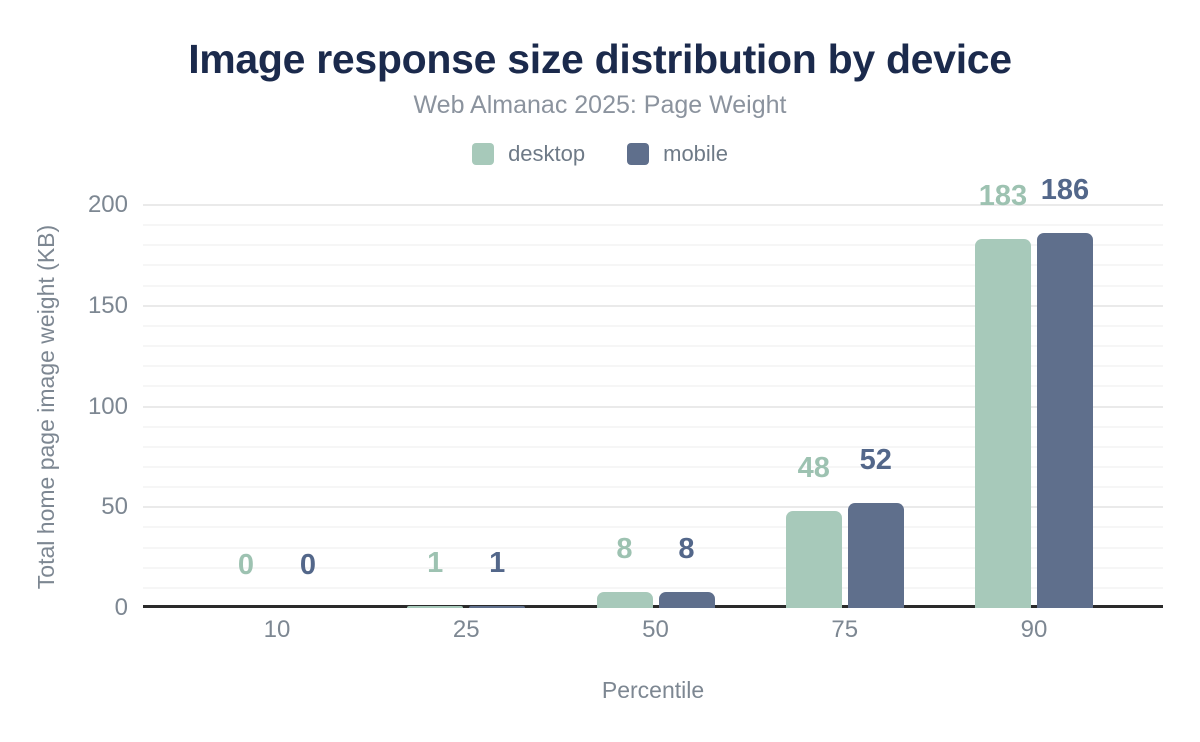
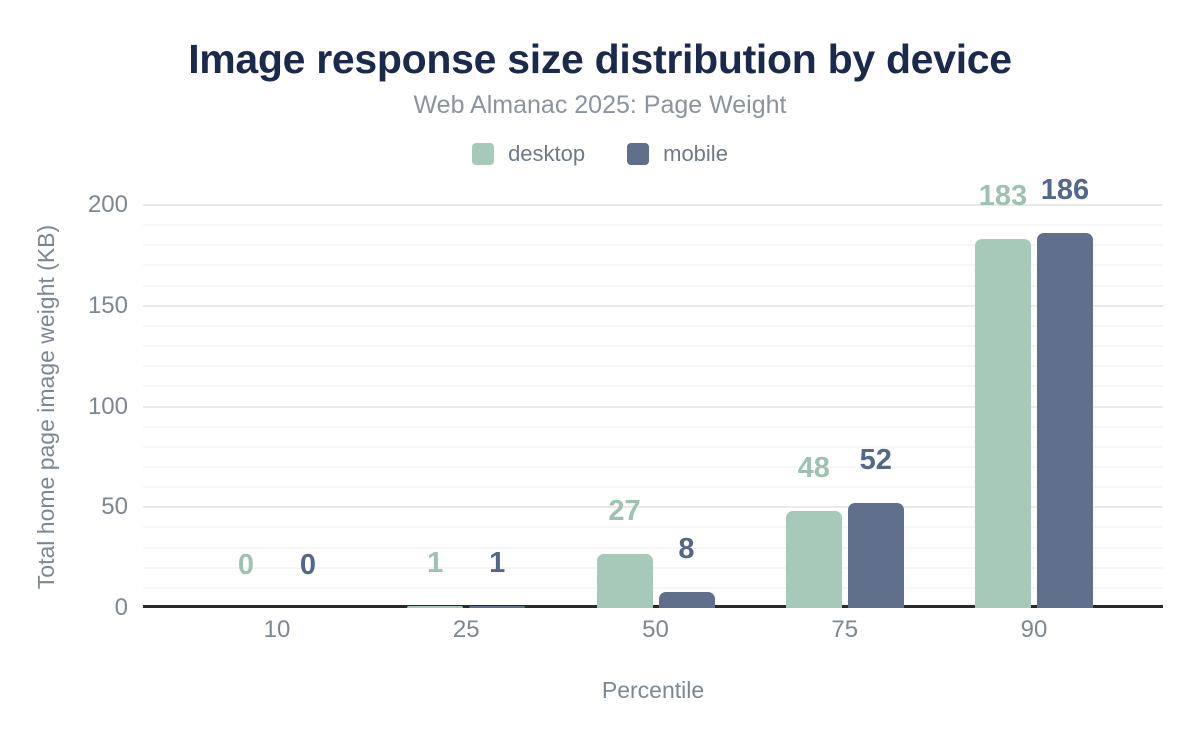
desktop/50: 8 -> 27
